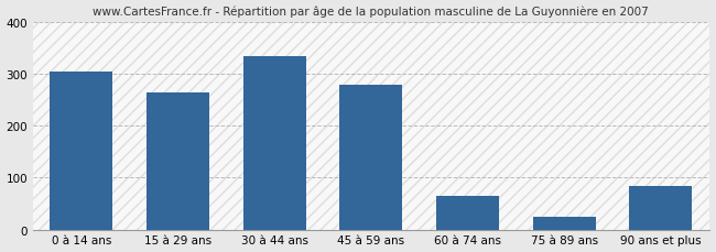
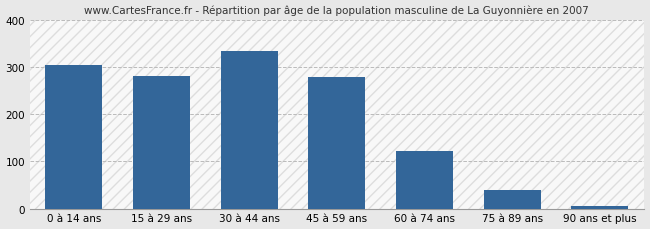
15 à 29 ans: 265 -> 282
60 à 74 ans: 65 -> 122
75 à 89 ans: 25 -> 40
90 ans et plus: 85 -> 5
